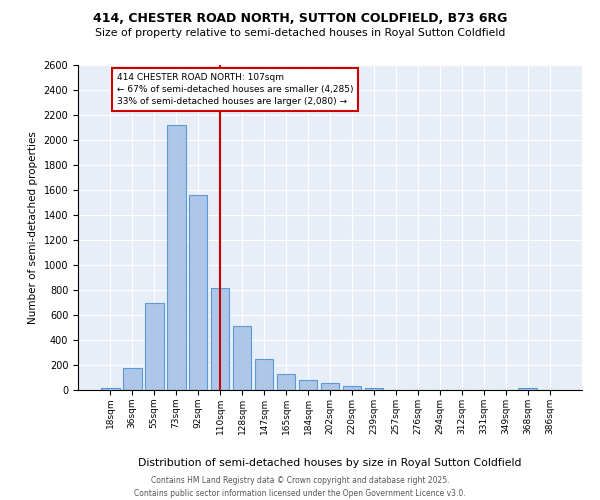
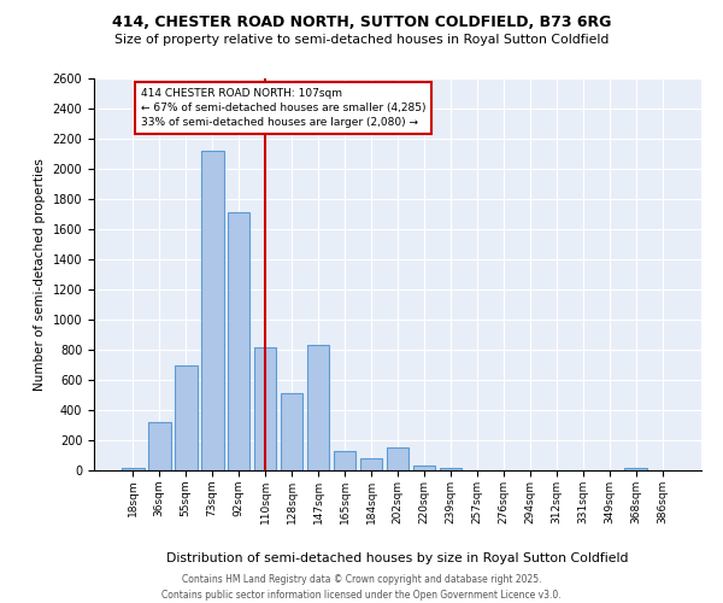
36sqm: 180 -> 320
92sqm: 1560 -> 1710
147sqm: 250 -> 830
202sqm: 60 -> 150
